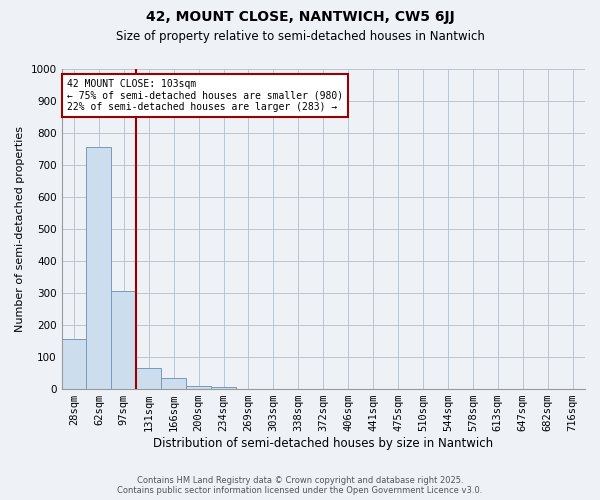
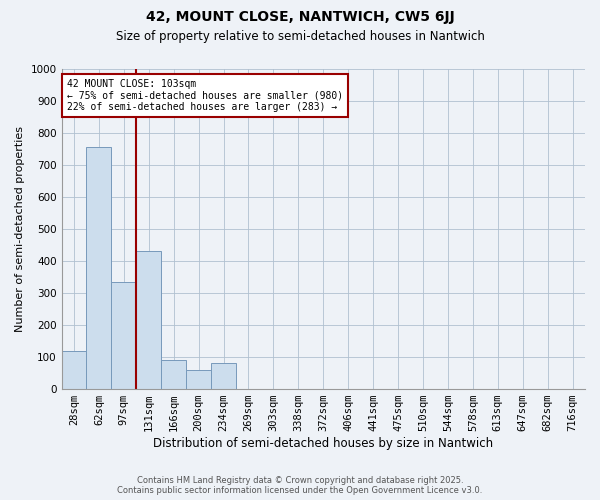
28sqm: 155 -> 120
97sqm: 305 -> 335
131sqm: 65 -> 430
166sqm: 35 -> 90
200sqm: 10 -> 60
234sqm: 8 -> 80
